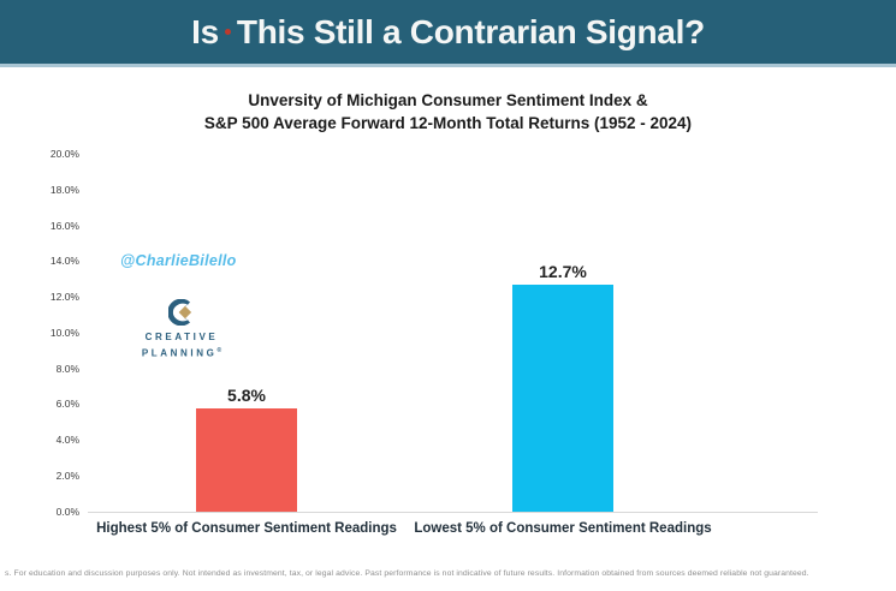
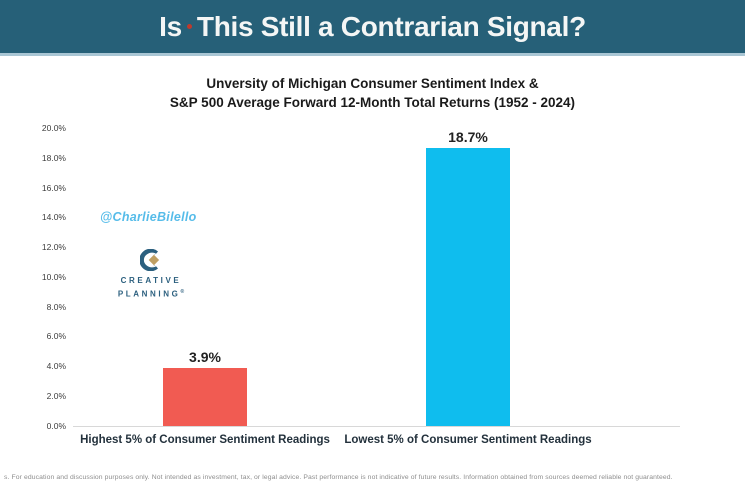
Highest 5% of Consumer Sentiment Readings: 5.8% -> 3.9%
Lowest 5% of Consumer Sentiment Readings: 12.7% -> 18.7%
